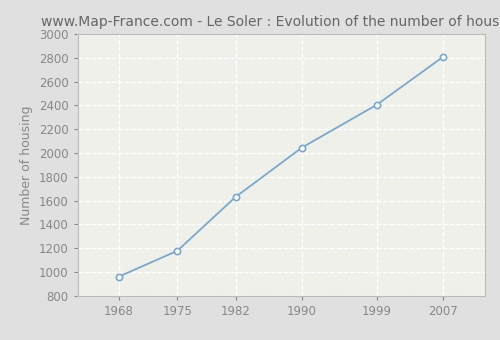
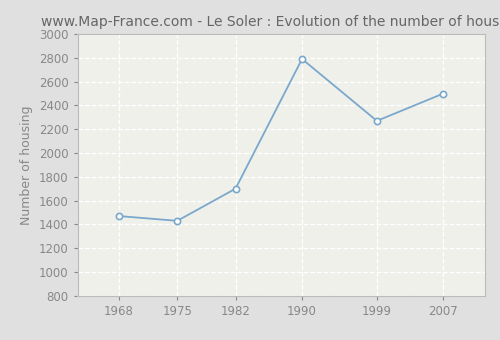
1968: 960 -> 1470
1975: 1180 -> 1430
1982: 1630 -> 1700
1990: 2050 -> 2790
1999: 2410 -> 2270
2007: 2810 -> 2500
